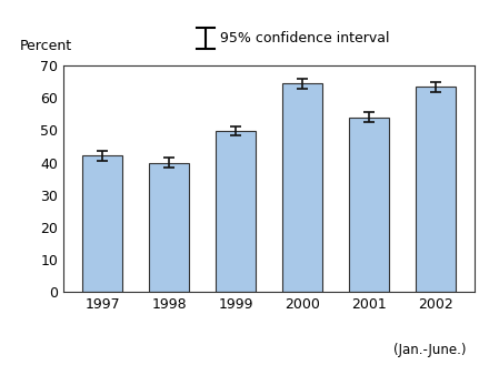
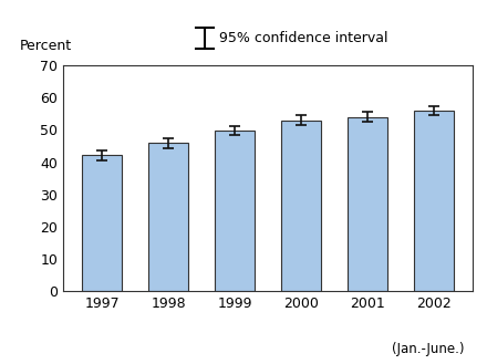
1998: 40.0 -> 46.0
2000: 64.5 -> 53.0
2002: 63.5 -> 56.0
